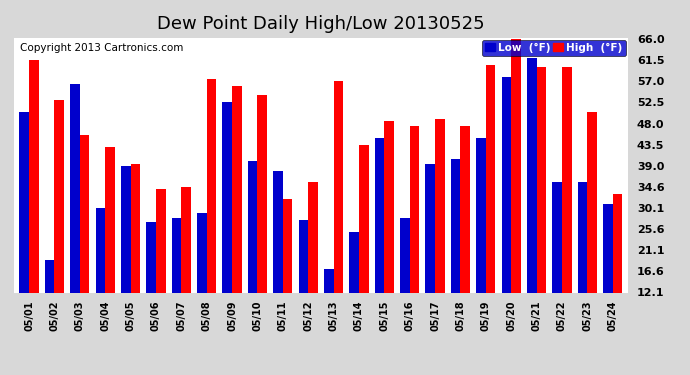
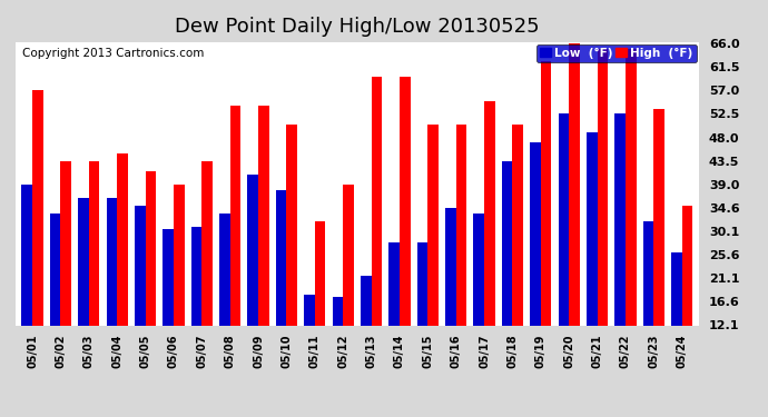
Low (°F)/05/01: 50.5 -> 39.0
High (°F)/05/01: 61.5 -> 57.0
Low (°F)/05/02: 19.0 -> 33.5
High (°F)/05/02: 53.0 -> 43.5
Low (°F)/05/03: 56.5 -> 36.5
High (°F)/05/03: 45.5 -> 43.5
Low (°F)/05/04: 30.0 -> 36.5
High (°F)/05/04: 43.0 -> 45.0
Low (°F)/05/05: 39.0 -> 35.0
High (°F)/05/05: 39.5 -> 41.5
Low (°F)/05/06: 27.0 -> 30.5
High (°F)/05/06: 34.0 -> 39.0
Low (°F)/05/07: 28.0 -> 31.0
High (°F)/05/07: 34.5 -> 43.5
Low (°F)/05/08: 29.0 -> 33.5
High (°F)/05/08: 57.5 -> 54.0
Low (°F)/05/09: 52.5 -> 41.0
High (°F)/05/09: 56.0 -> 54.0
Low (°F)/05/10: 40.0 -> 38.0
High (°F)/05/10: 54.0 -> 50.5
Low (°F)/05/11: 38.0 -> 18.0
Low (°F)/05/12: 27.5 -> 17.5
High (°F)/05/12: 35.5 -> 39.0
Low (°F)/05/13: 17.0 -> 21.5
High (°F)/05/13: 57.0 -> 59.5
Low (°F)/05/14: 25.0 -> 28.0
High (°F)/05/14: 43.5 -> 59.5
Low (°F)/05/15: 45.0 -> 28.0
High (°F)/05/15: 48.5 -> 50.5
Low (°F)/05/16: 28.0 -> 34.5
High (°F)/05/16: 47.5 -> 50.5
Low (°F)/05/17: 39.5 -> 33.5
High (°F)/05/17: 49.0 -> 55.0
Low (°F)/05/18: 40.5 -> 43.5
High (°F)/05/18: 47.5 -> 50.5
Low (°F)/05/19: 45.0 -> 47.0
High (°F)/05/19: 60.5 -> 62.5
Low (°F)/05/20: 58.0 -> 52.5
Low (°F)/05/21: 62.0 -> 49.0
High (°F)/05/21: 60.0 -> 65.0
Low (°F)/05/22: 35.5 -> 52.5
High (°F)/05/22: 60.0 -> 65.0
Low (°F)/05/23: 35.5 -> 32.0
High (°F)/05/23: 50.5 -> 53.5
Low (°F)/05/24: 31.0 -> 26.0
High (°F)/05/24: 33.0 -> 35.0
